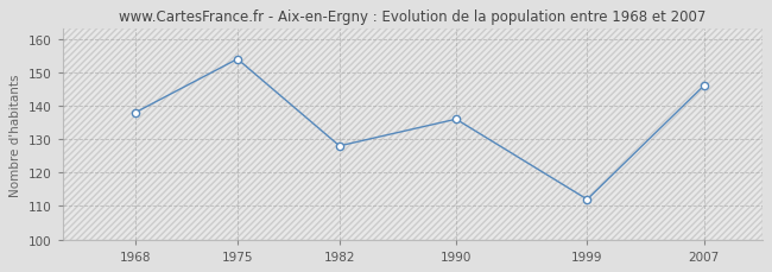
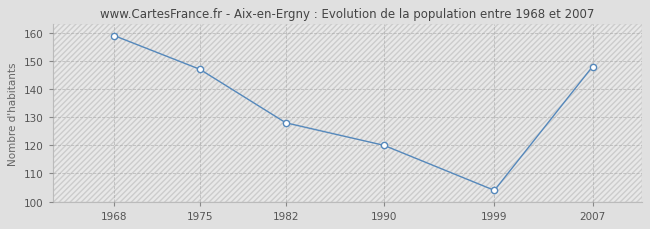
1968: 138 -> 159
1975: 154 -> 147
1990: 136 -> 120
1999: 112 -> 104
2007: 146 -> 148
